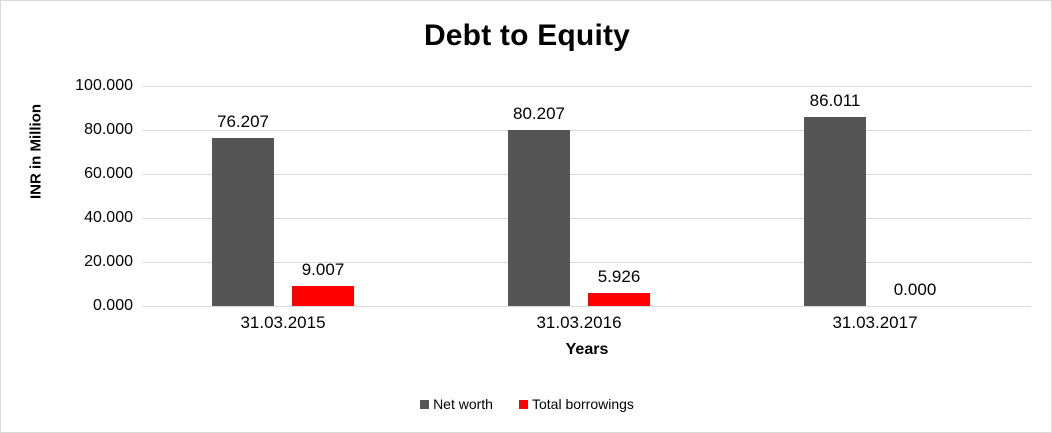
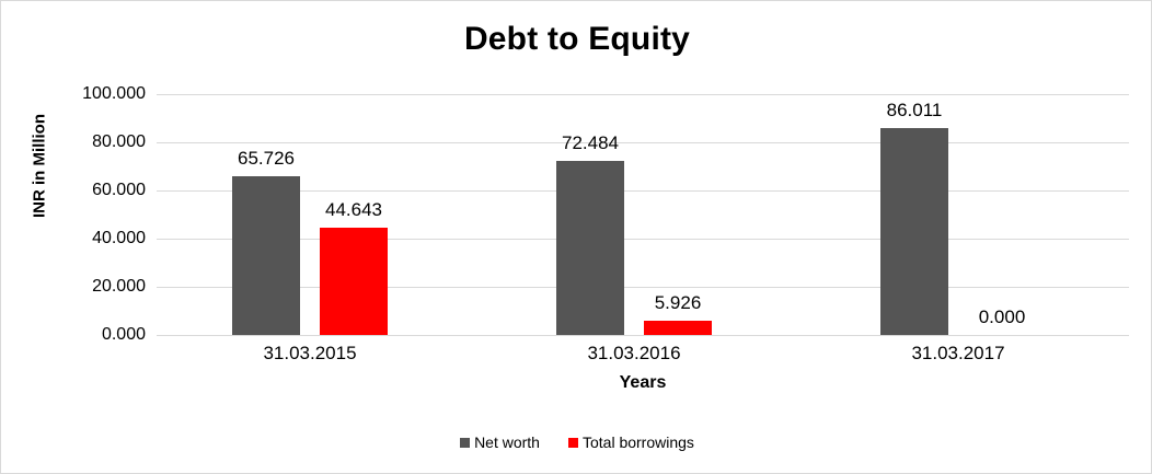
Net worth/31.03.2015: 76.207 -> 65.726
Total borrowings/31.03.2015: 9.007 -> 44.643
Net worth/31.03.2016: 80.207 -> 72.484
